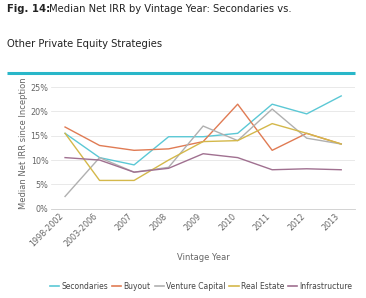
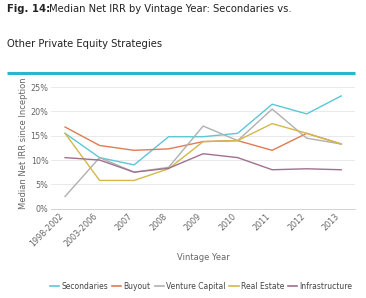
Real Estate/2008: 10.0% -> 8.2%
Buyout/2010: 21.5% -> 14.0%
